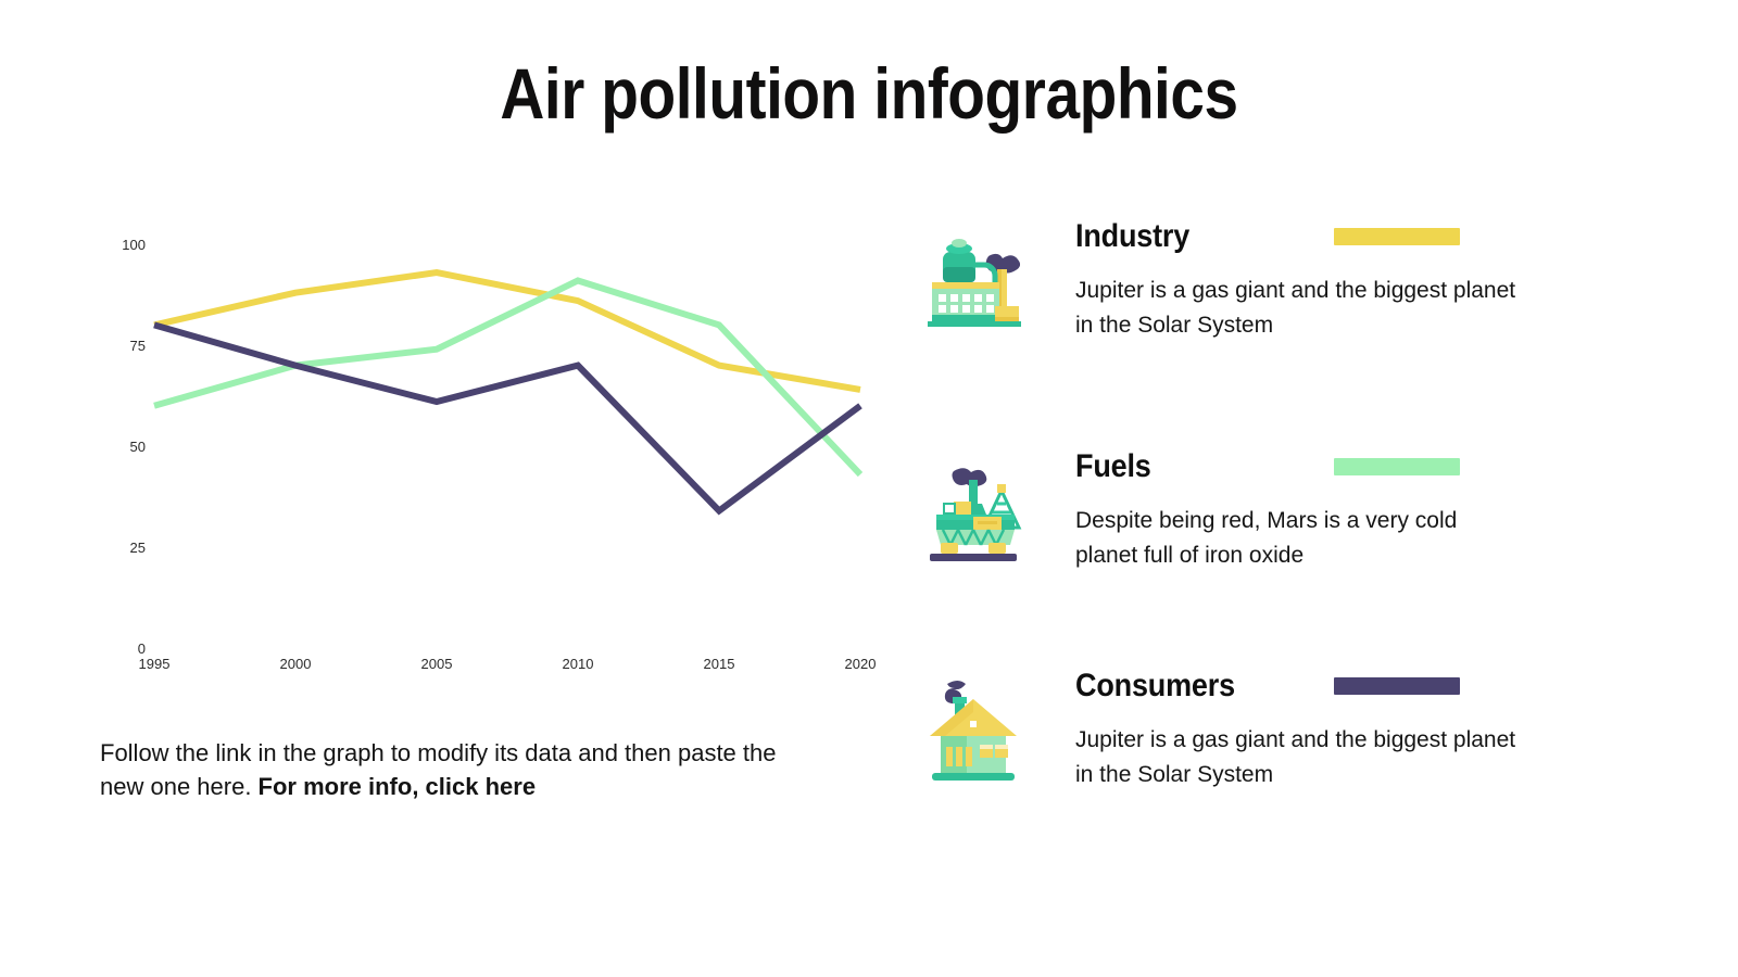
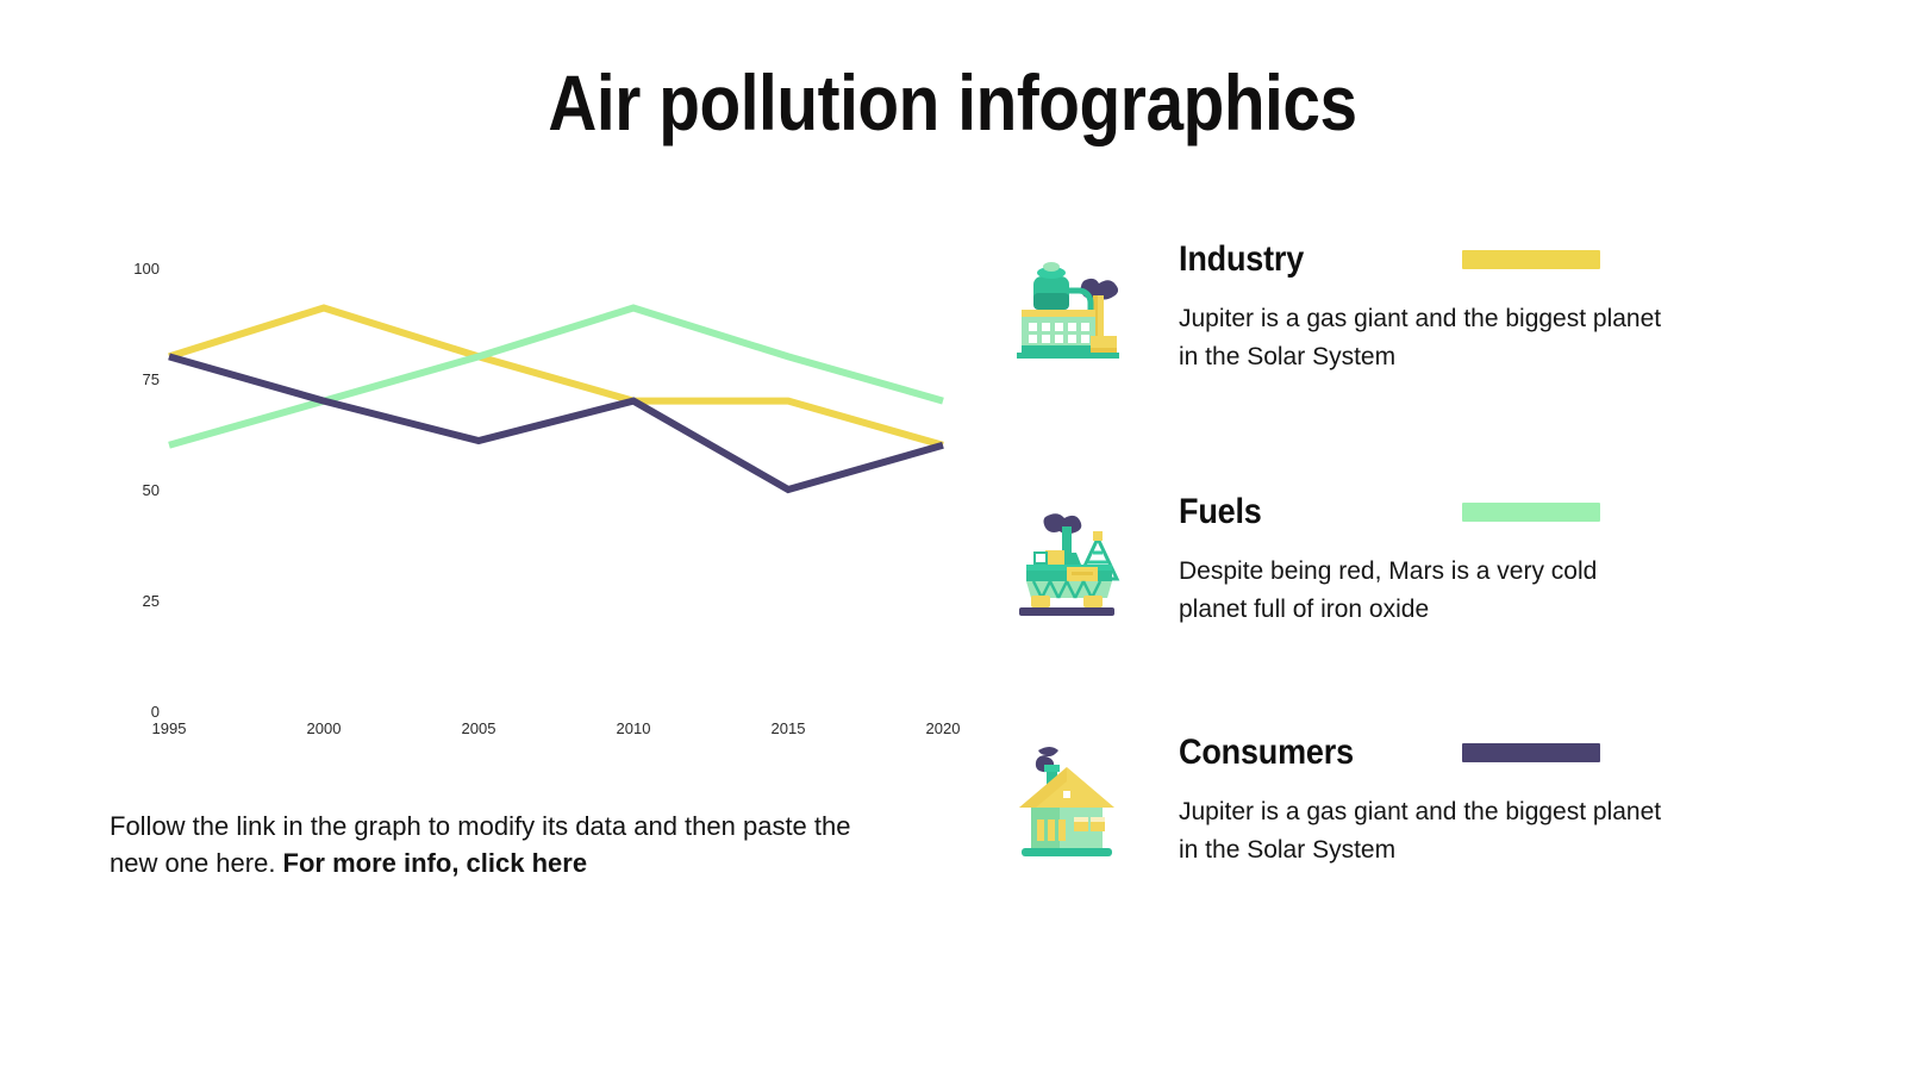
Industry/2000: 88 -> 91
Industry/2005: 93 -> 80
Fuels/2005: 74 -> 80
Industry/2010: 86 -> 70
Consumers/2015: 34 -> 50
Industry/2020: 64 -> 60
Fuels/2020: 43 -> 70
